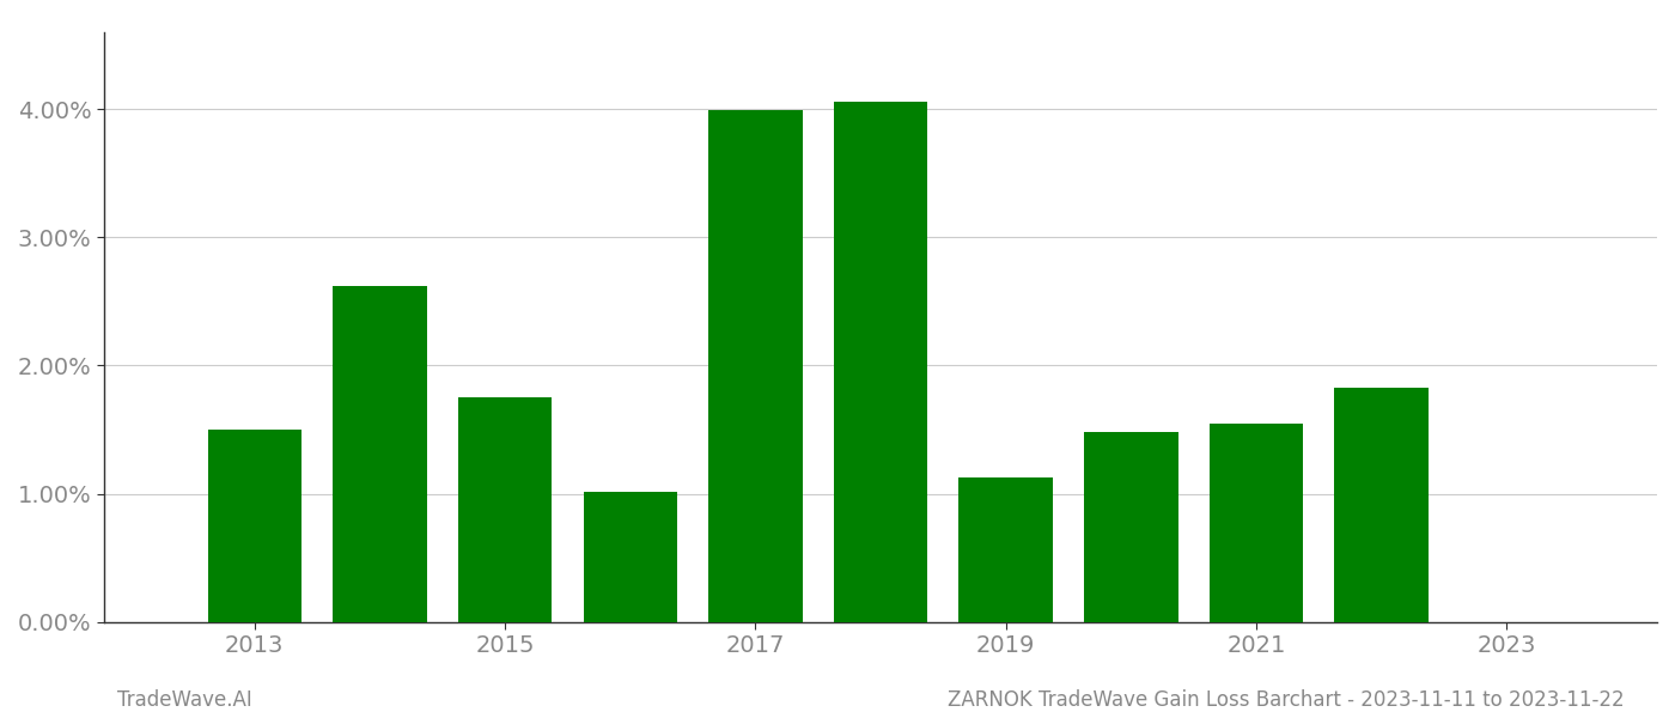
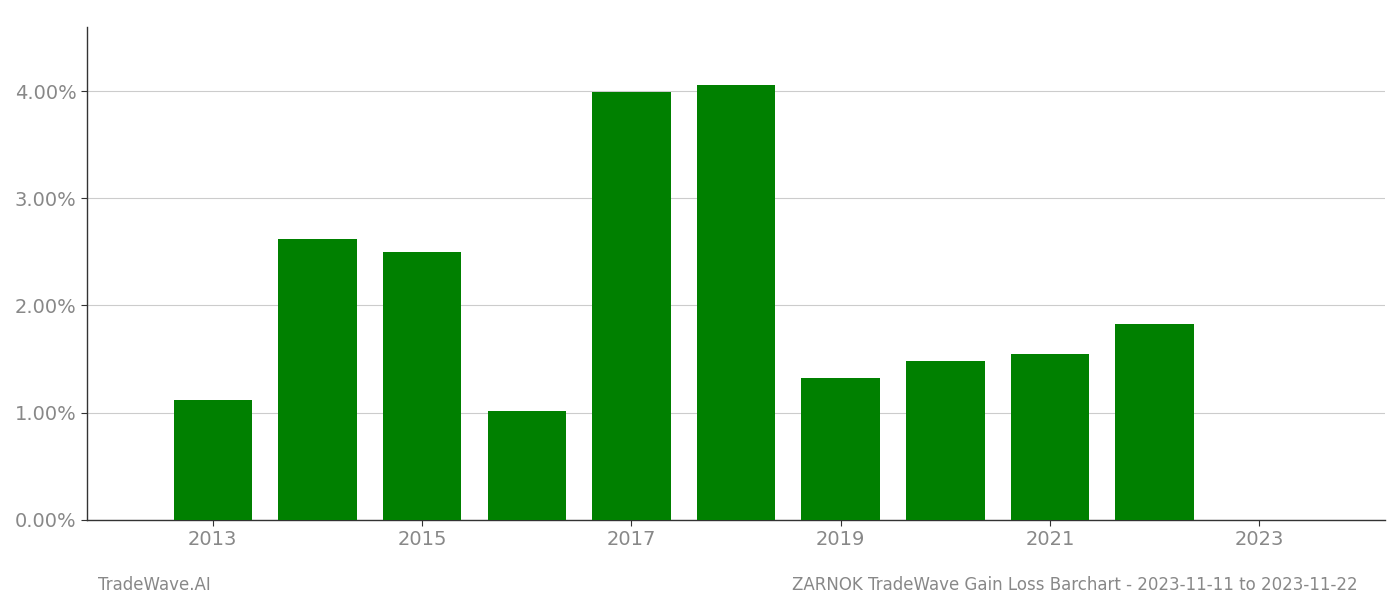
2013: 1.50% -> 1.12%
2015: 1.75% -> 2.50%
2019: 1.13% -> 1.32%
